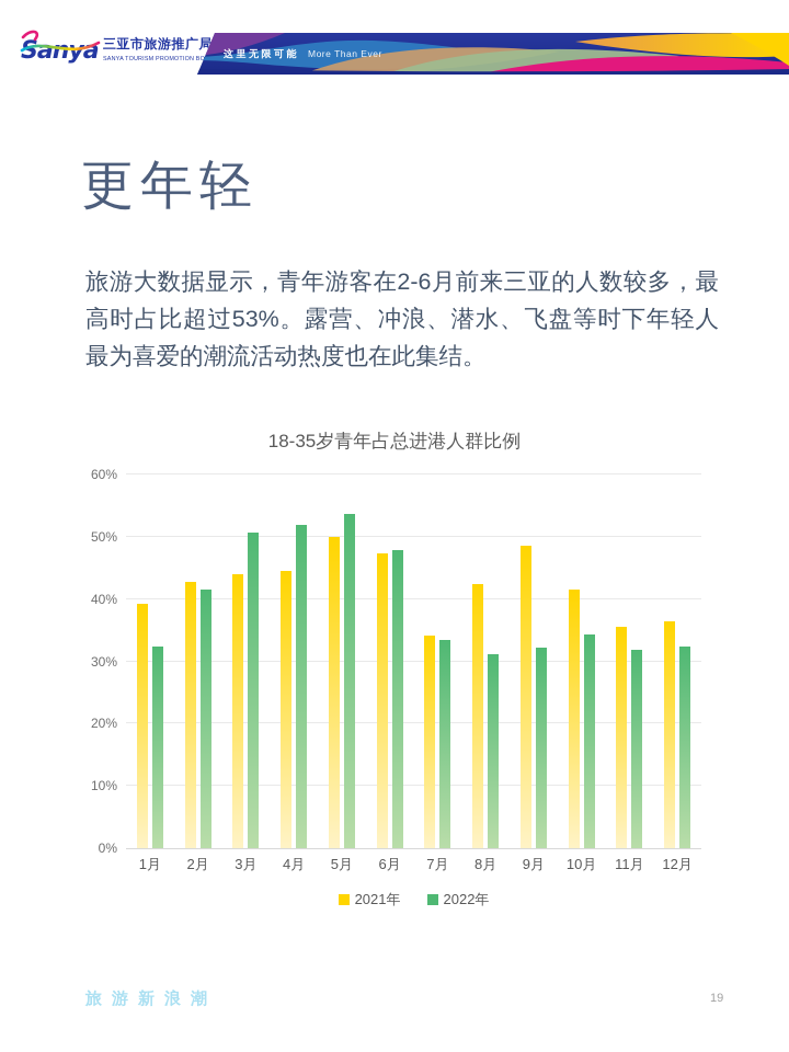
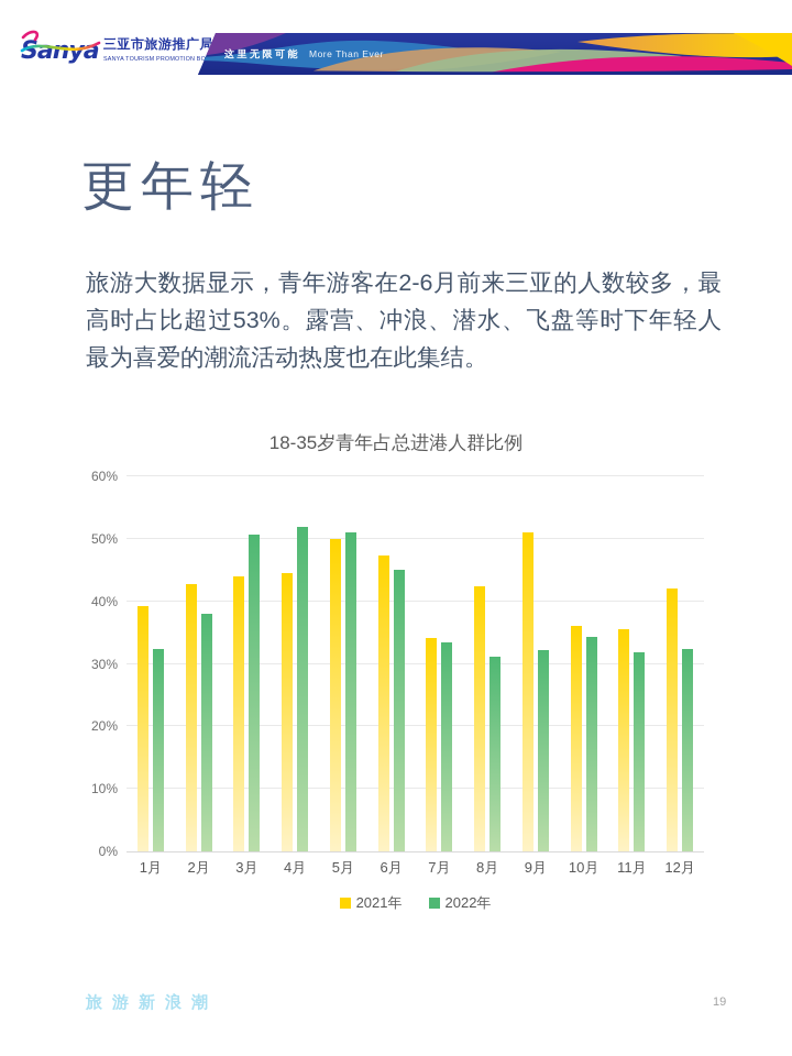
2022年/2月: 42% -> 38%
2022年/5月: 54% -> 51%
2022年/6月: 48% -> 45%
2021年/9月: 49% -> 51%
2021年/10月: 42% -> 36%
2021年/12月: 36% -> 42%
